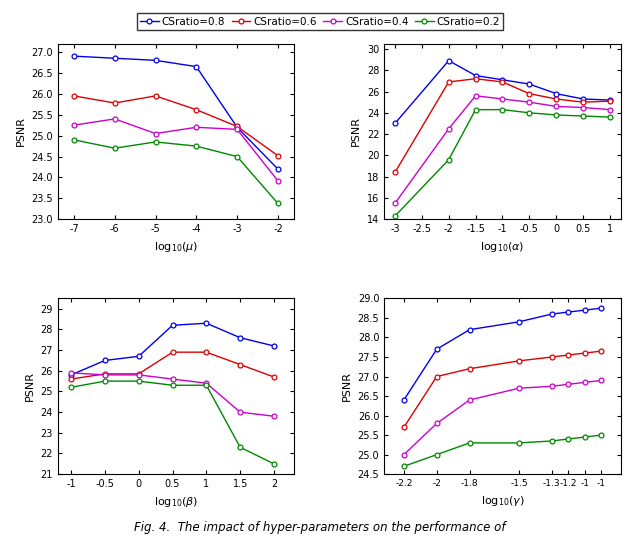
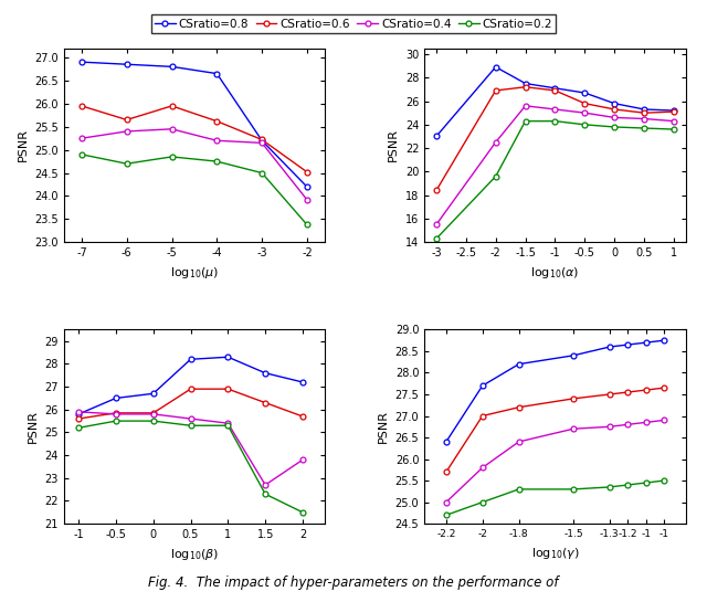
CSratio=0.6/-6: 25.78 -> 25.65
CSratio=0.4/-5: 25.05 -> 25.45
CSratio=0.4/1.5: 24.0 -> 22.7
